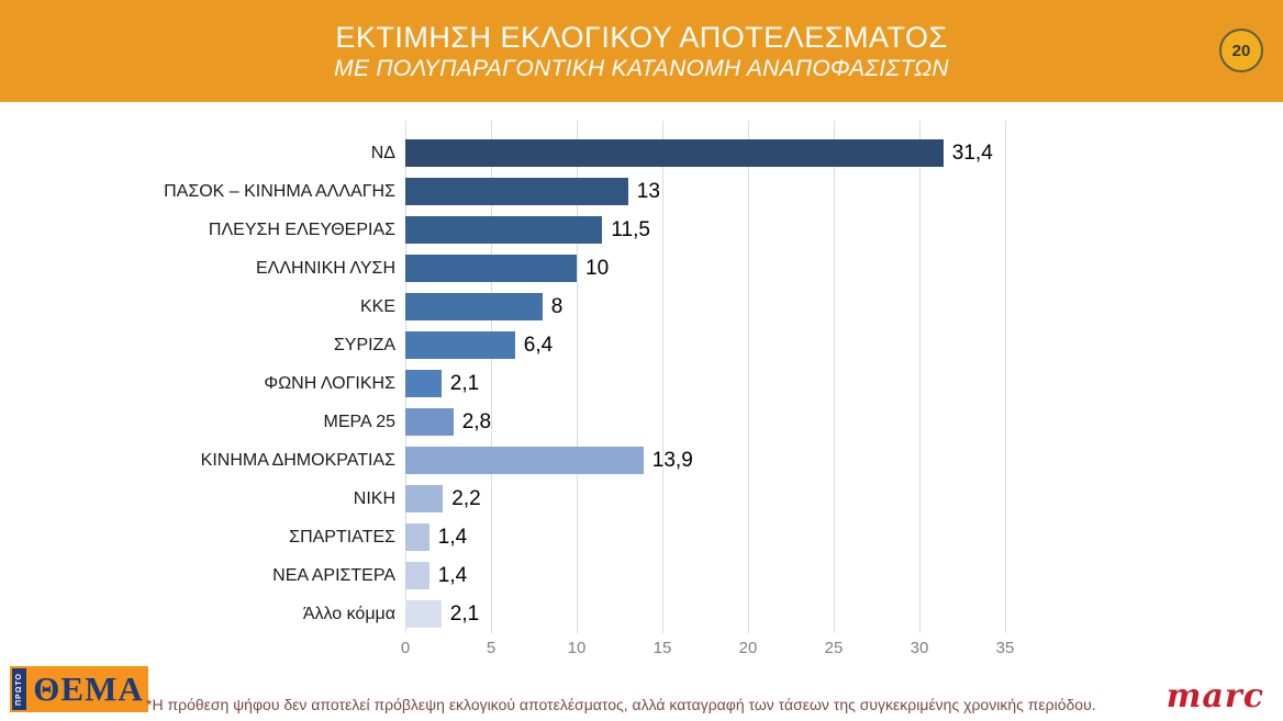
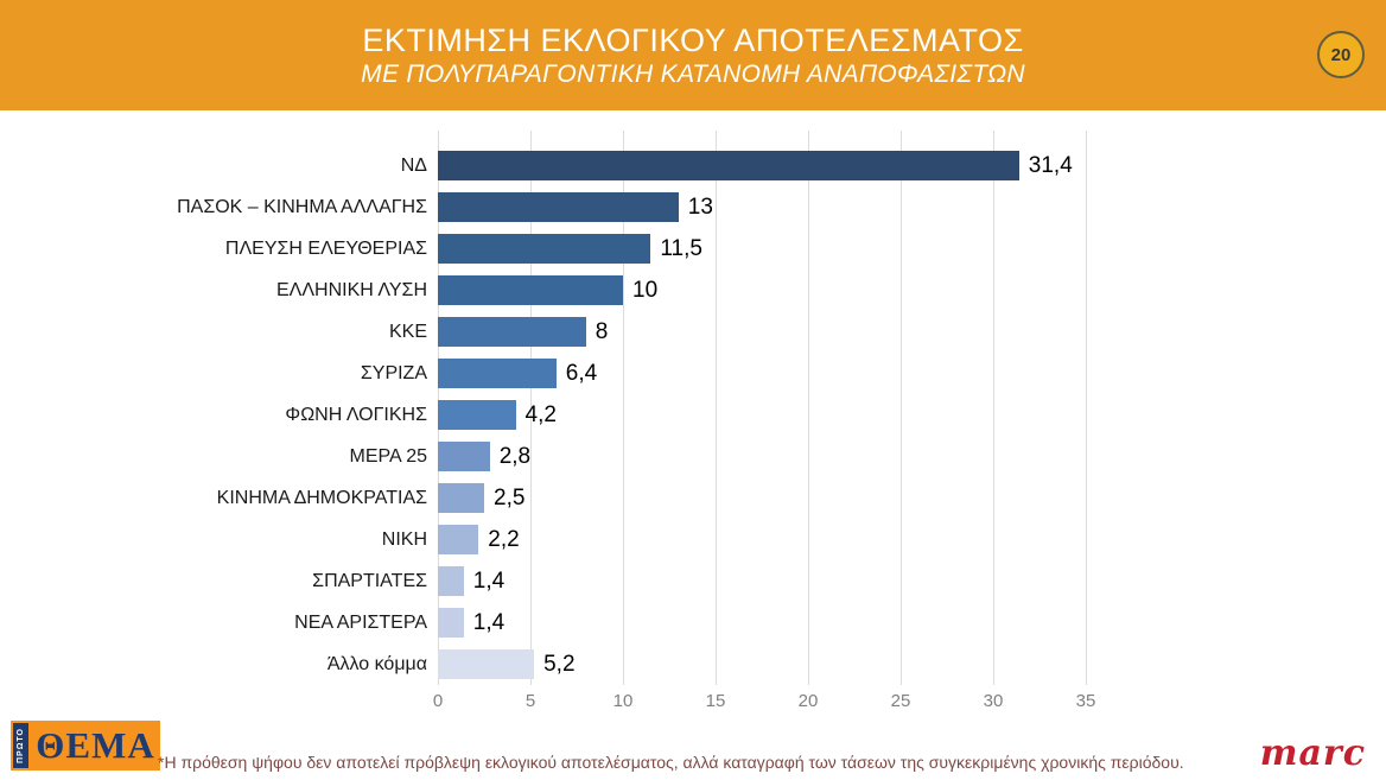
ΦΩΝΗ ΛΟΓΙΚΗΣ: 2,1 -> 4,2
ΚΙΝΗΜΑ ΔΗΜΟΚΡΑΤΙΑΣ: 13,9 -> 2,5
Άλλο κόμμα: 2,1 -> 5,2
